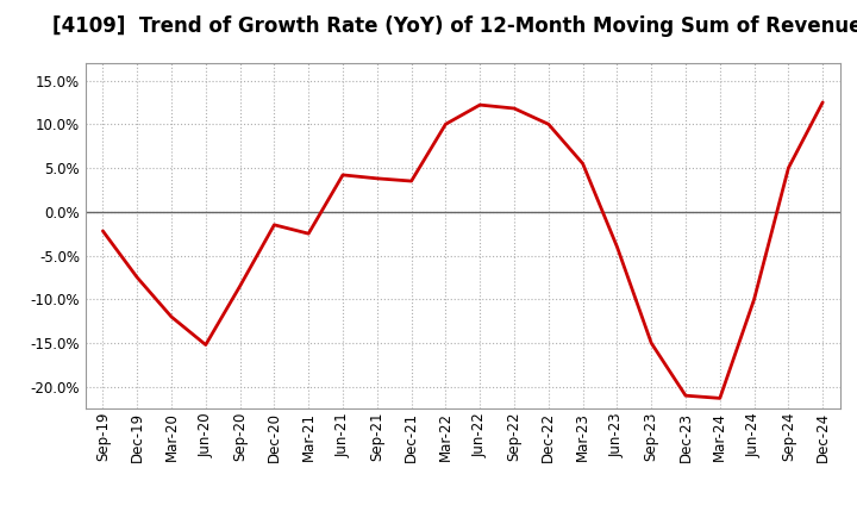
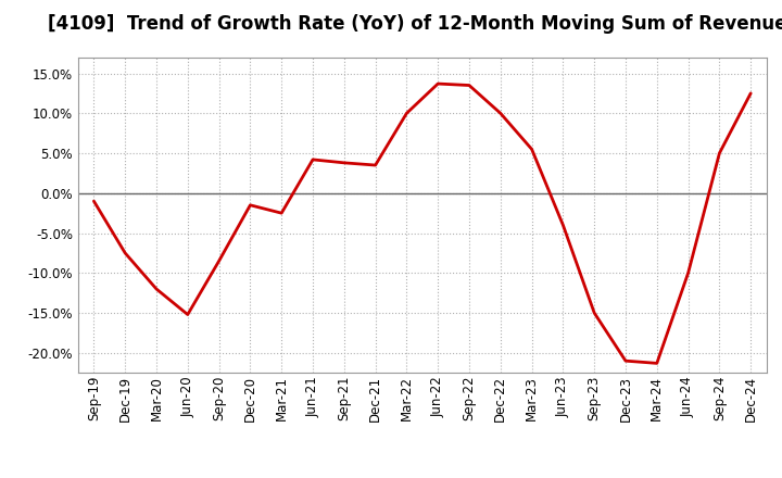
Sep-19: -2.2% -> -1.0%
Jun-22: 12.2% -> 13.7%
Sep-22: 11.8% -> 13.5%
